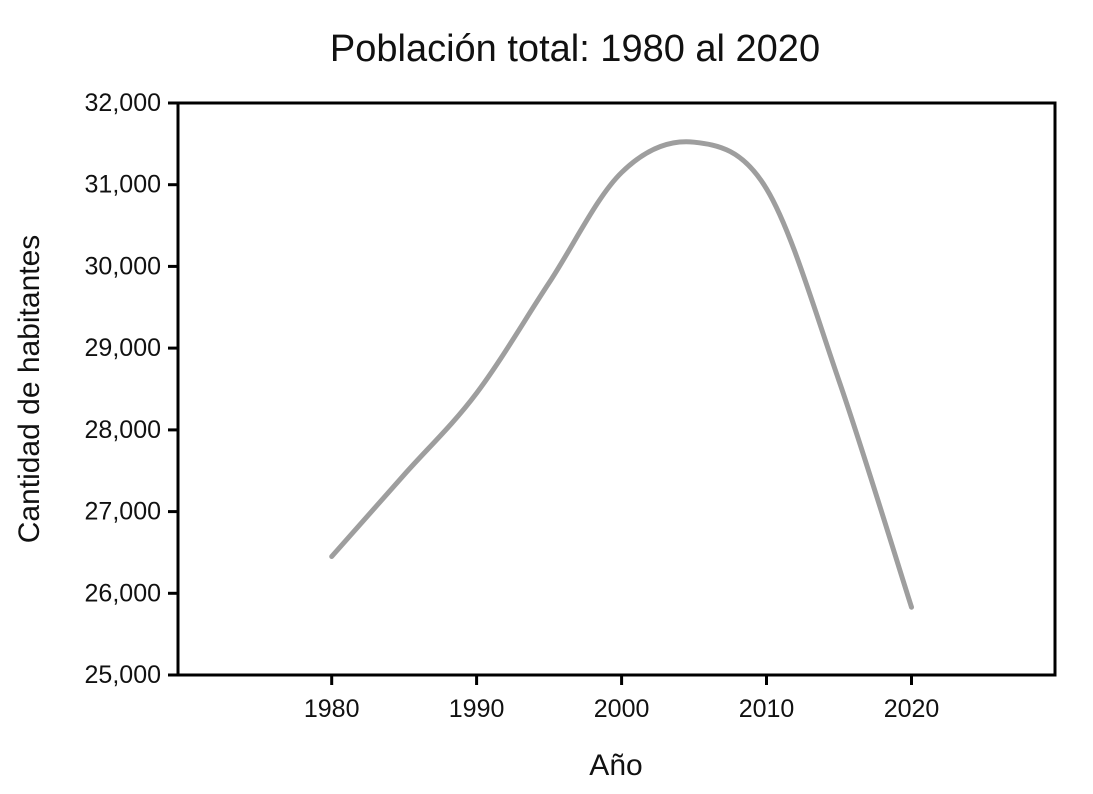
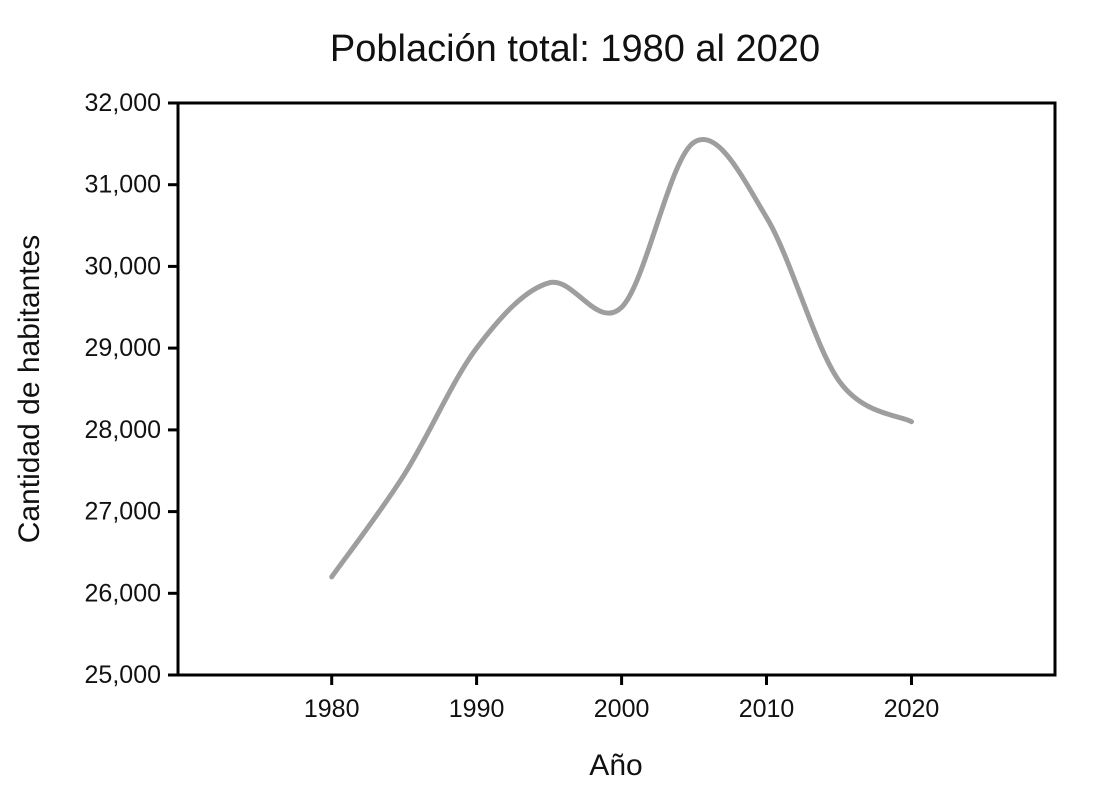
1980: 26400 -> 26200
1990: 28400 -> 29000
2000: 31200 -> 29500
2010: 31000 -> 30600
2020: 25800 -> 28100
